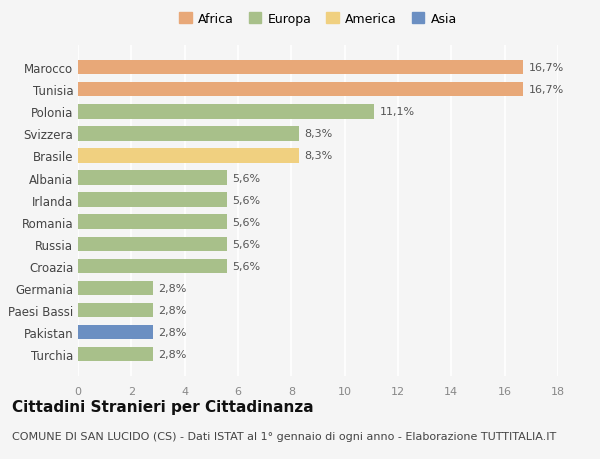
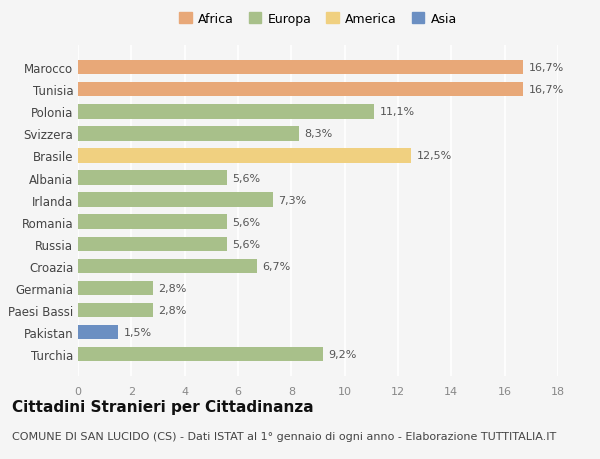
Brasile: 8,3% -> 12,5%
Irlanda: 5,6% -> 7,3%
Croazia: 5,6% -> 6,7%
Pakistan: 2,8% -> 1,5%
Turchia: 2,8% -> 9,2%
